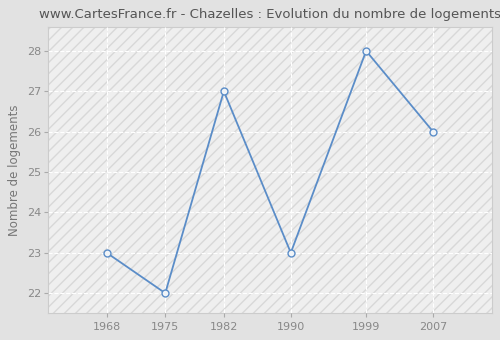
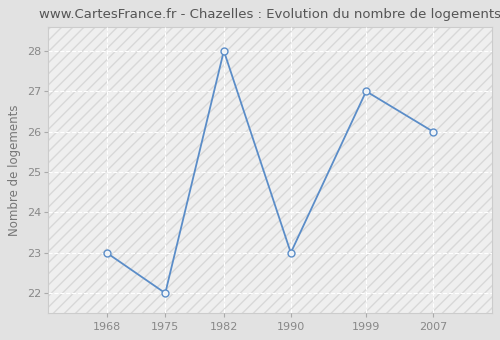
1982: 27 -> 28
1999: 28 -> 27
